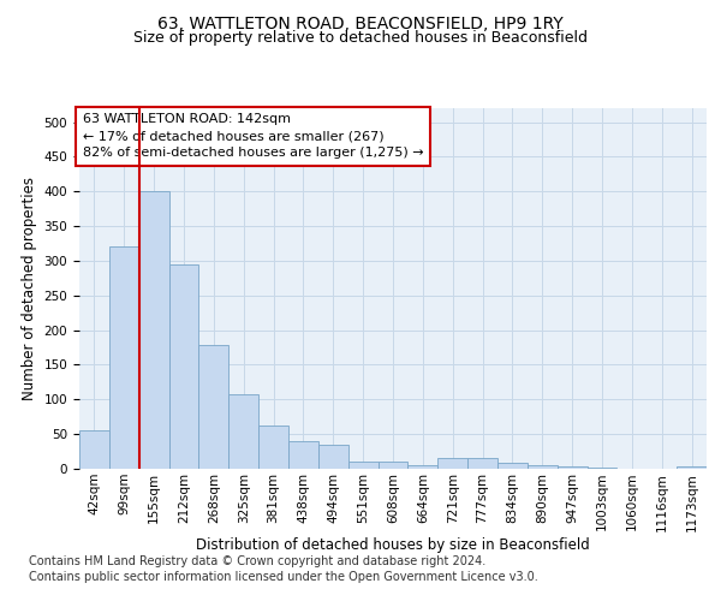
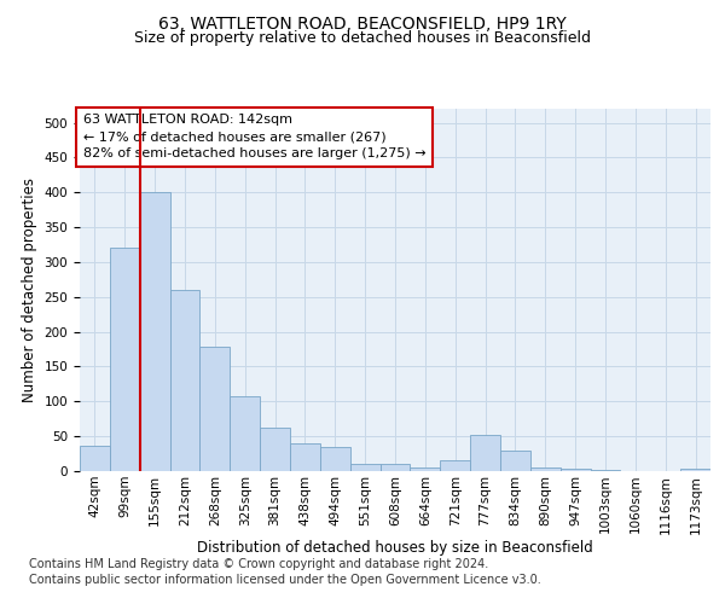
42sqm: 55 -> 36
212sqm: 295 -> 260
777sqm: 15 -> 52
834sqm: 8 -> 30
